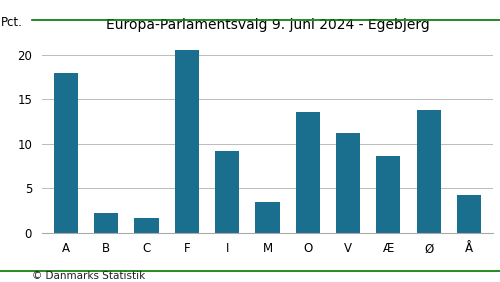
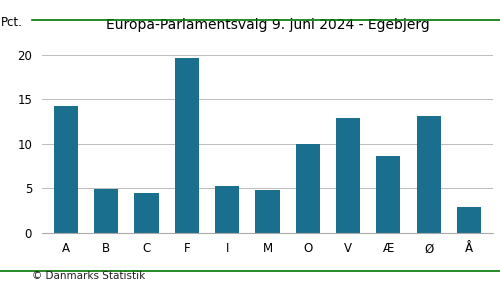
A: 18.0 -> 14.2
B: 2.2 -> 4.9
C: 1.6 -> 4.5
F: 20.6 -> 19.7
I: 9.2 -> 5.2
M: 3.4 -> 4.8
O: 13.6 -> 10.0
V: 11.2 -> 12.9
Ø: 13.8 -> 13.1
Å: 4.2 -> 2.9
